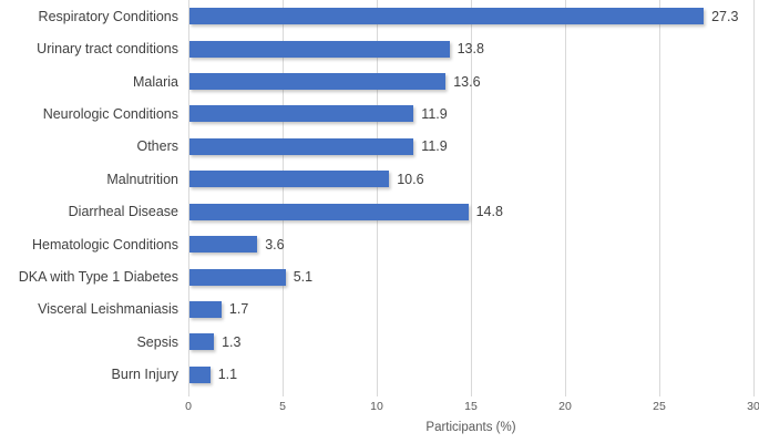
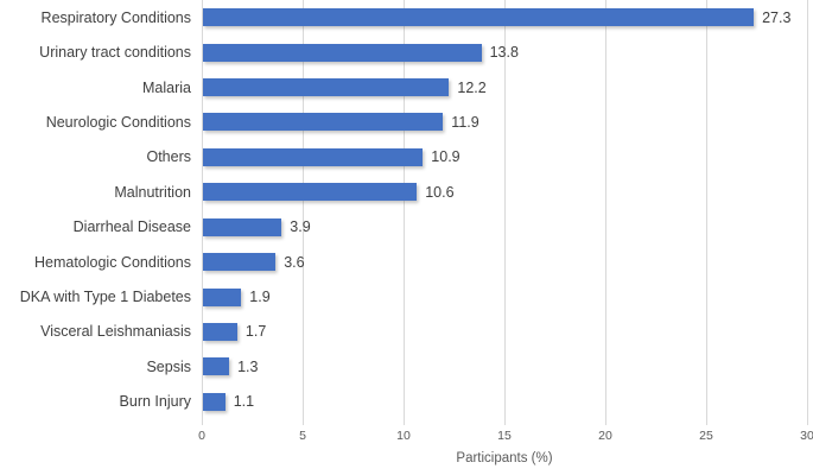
Malaria: 13.6 -> 12.2
Others: 11.9 -> 10.9
Diarrheal Disease: 14.8 -> 3.9
DKA with Type 1 Diabetes: 5.1 -> 1.9
